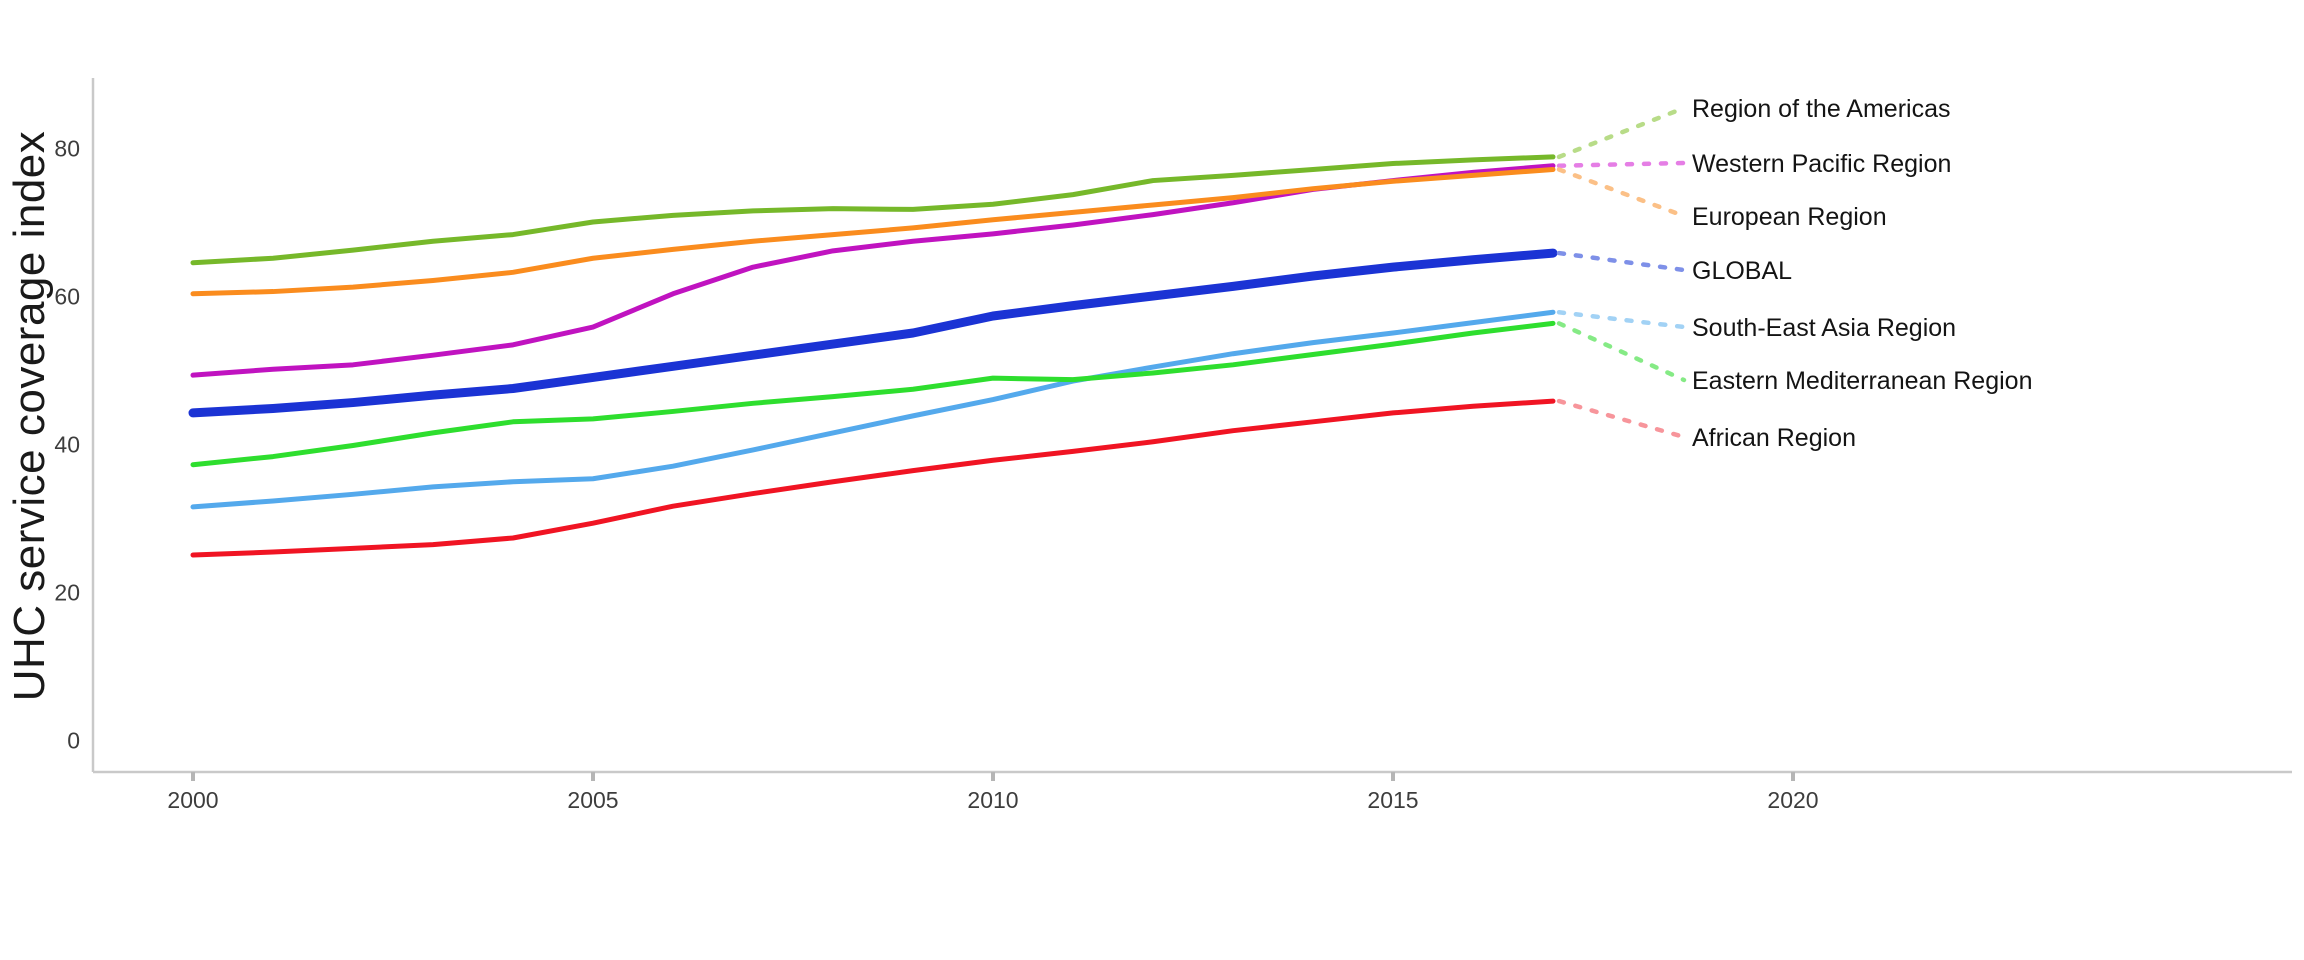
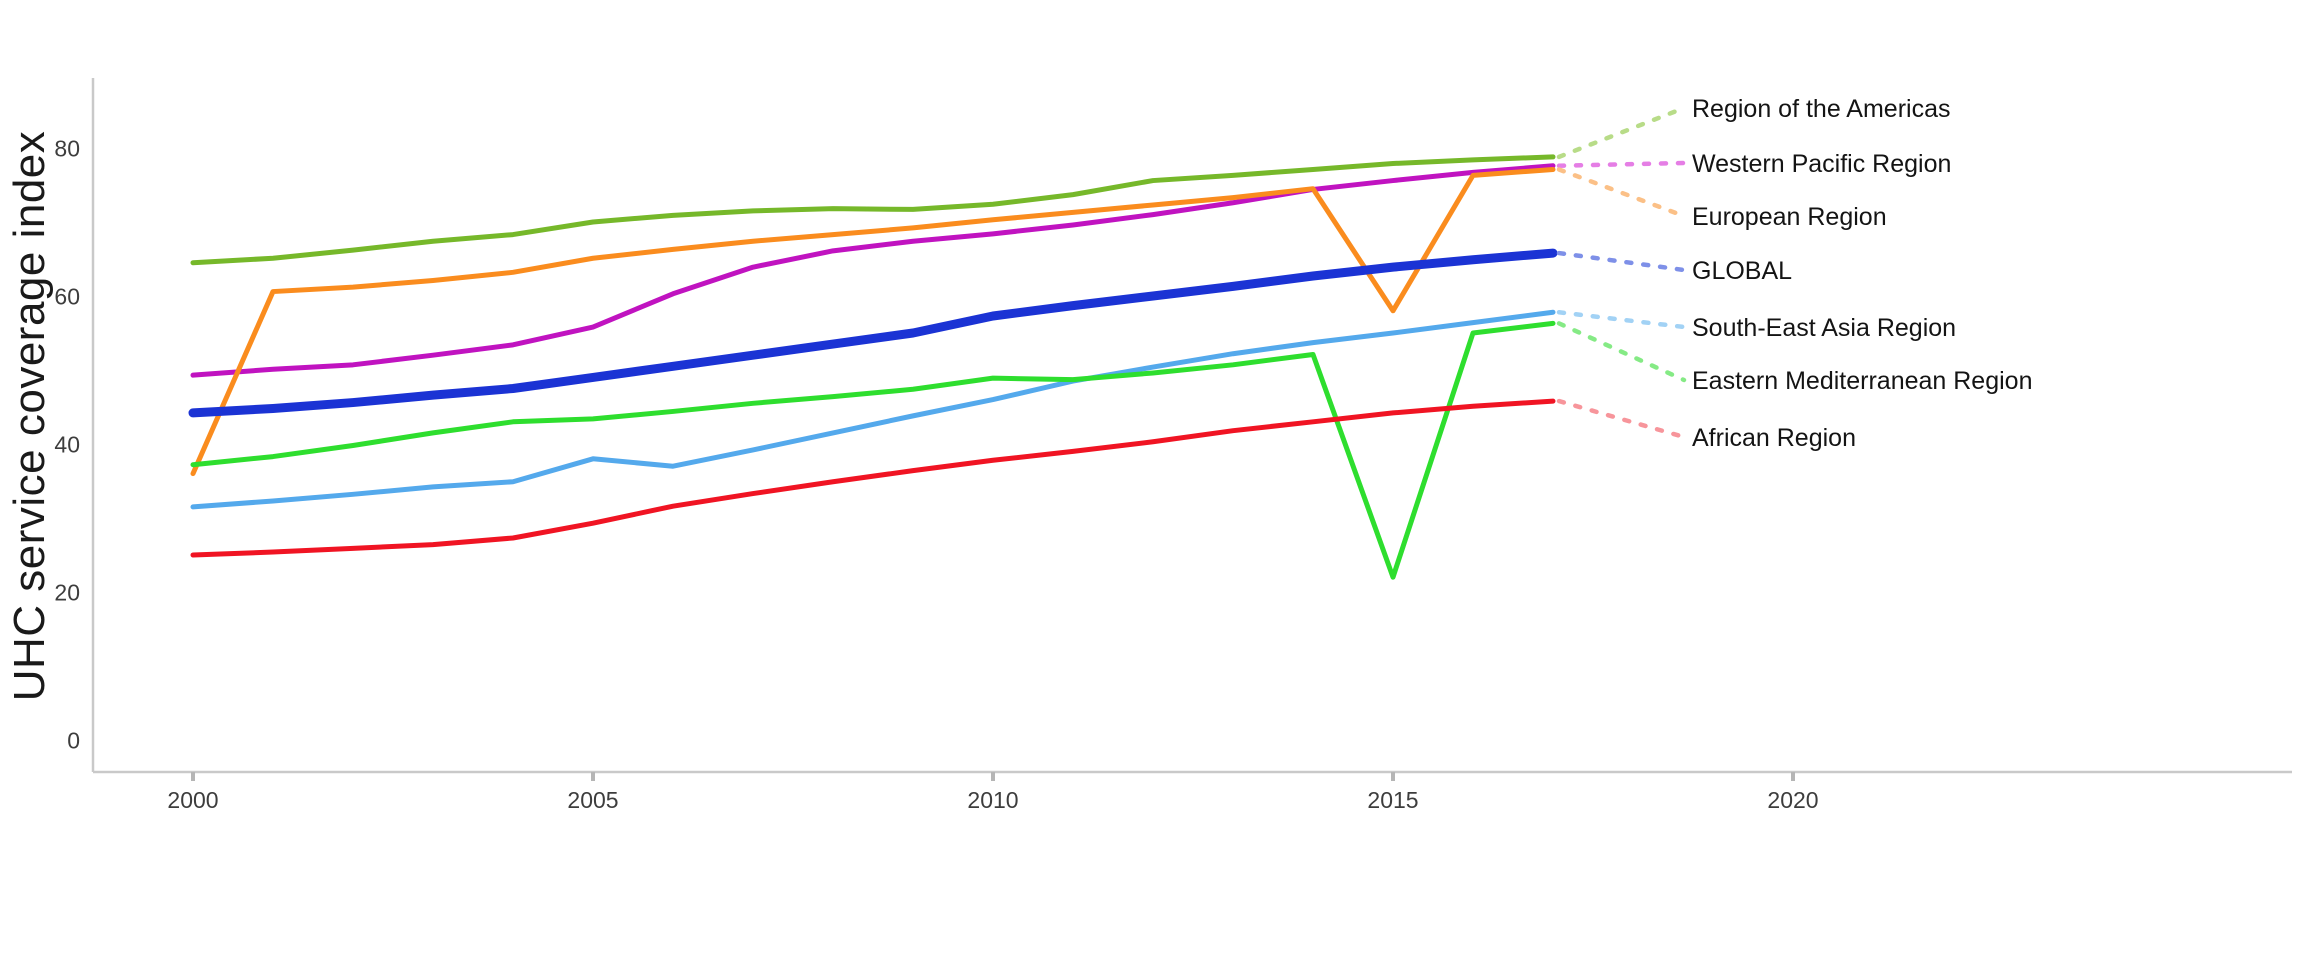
European Region/2000: 60 -> 36
South-East Asia Region/2005: 35 -> 38
European Region/2015: 76 -> 58
Eastern Mediterranean Region/2015: 54 -> 22
